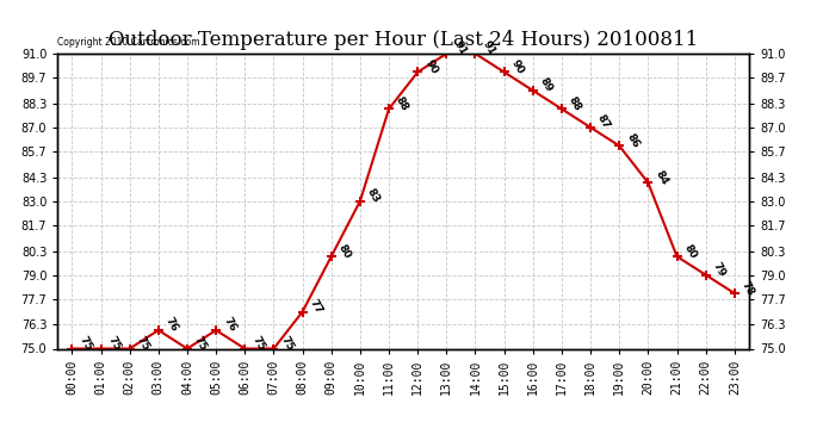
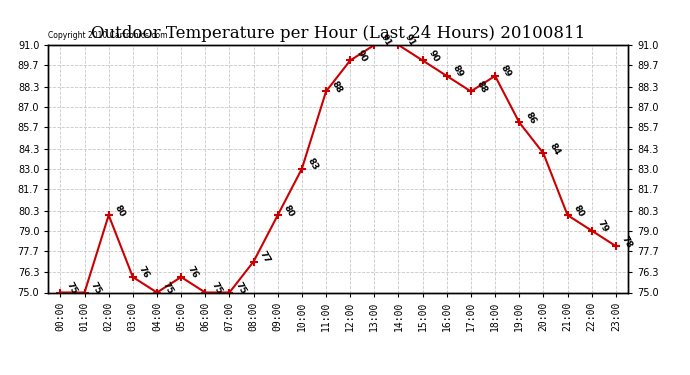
02:00: 75 -> 80
18:00: 87 -> 89
